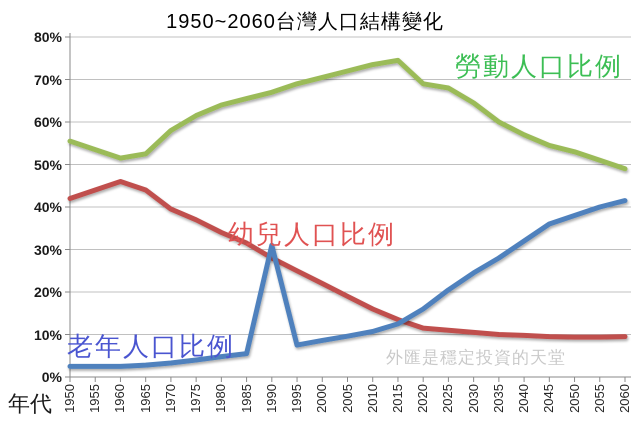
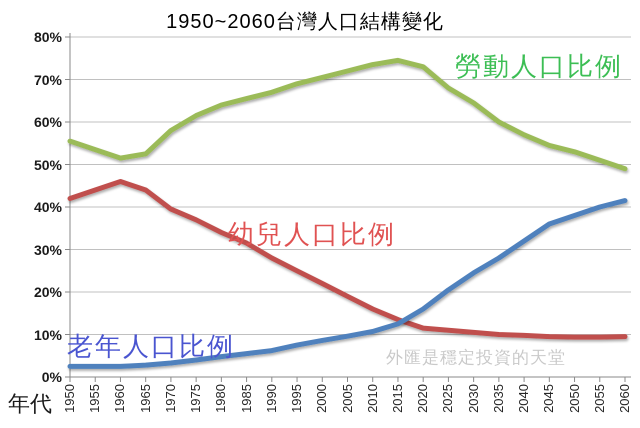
老年人口比例/1990: 31% -> 6%
勞動人口比例/2020: 69% -> 73%
